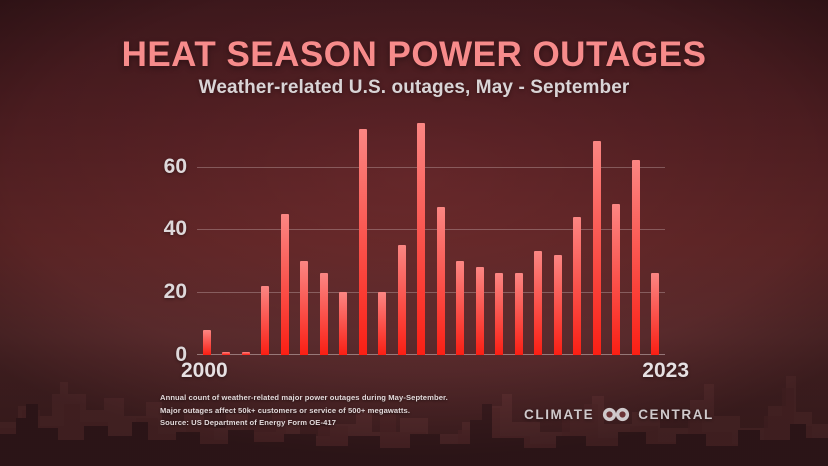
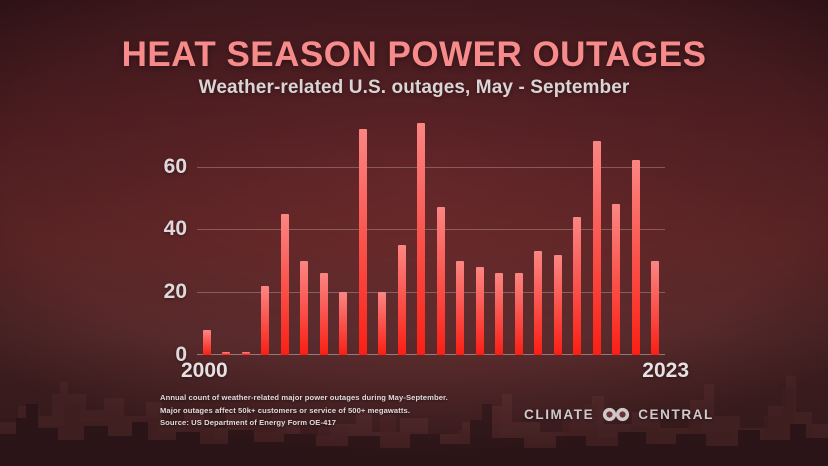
2023: 26 -> 30
